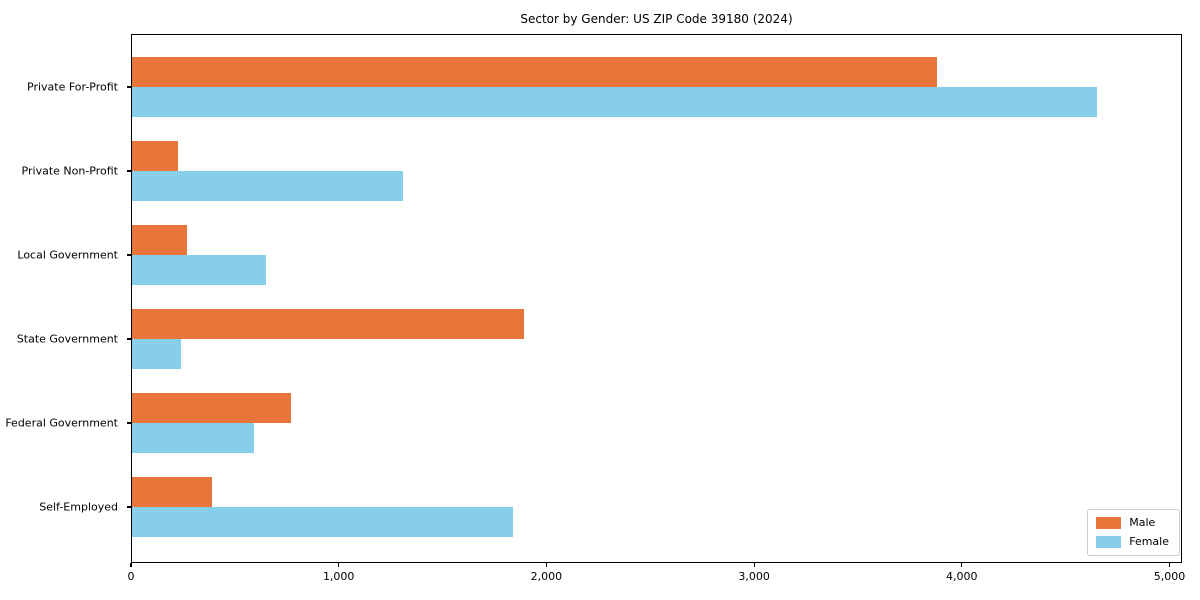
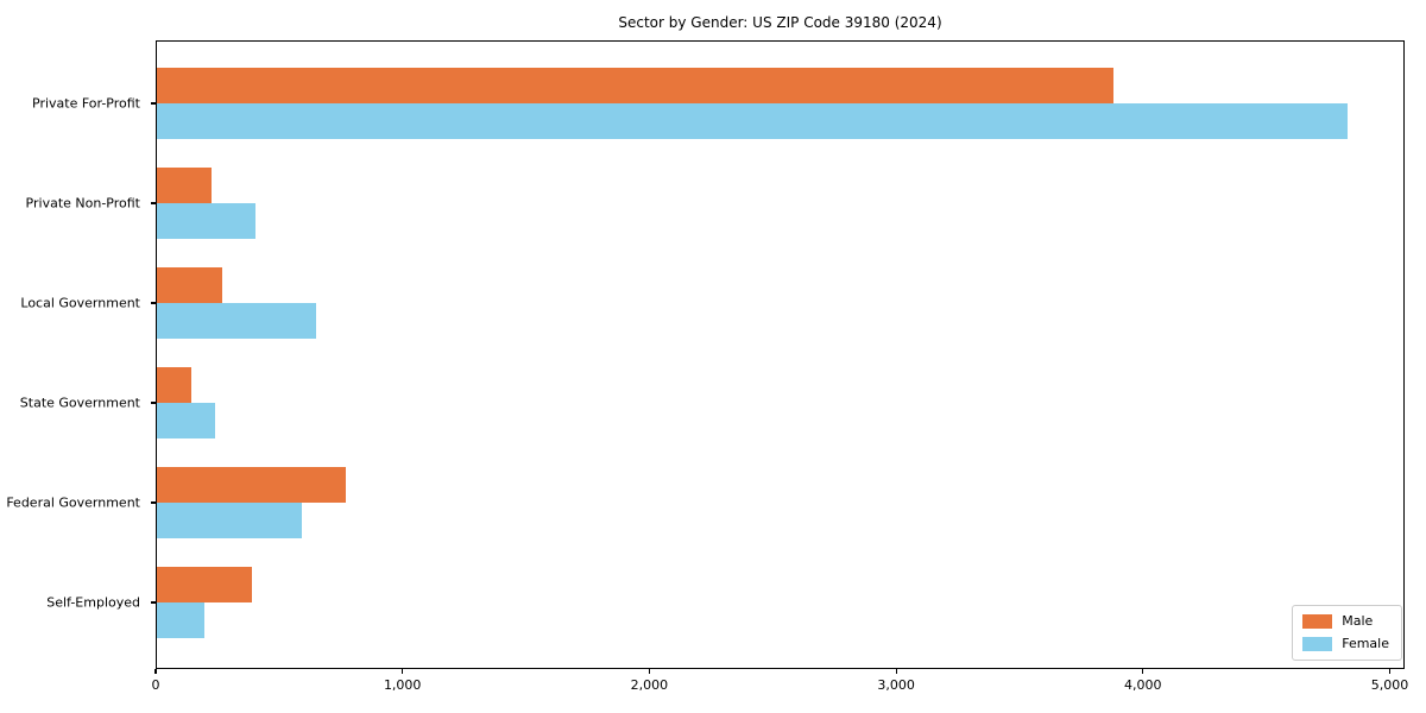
Female/Private For-Profit: 4650 -> 4830
Female/Private Non-Profit: 1310 -> 400
Male/State Government: 1890 -> 140
Female/Self-Employed: 1840 -> 200
